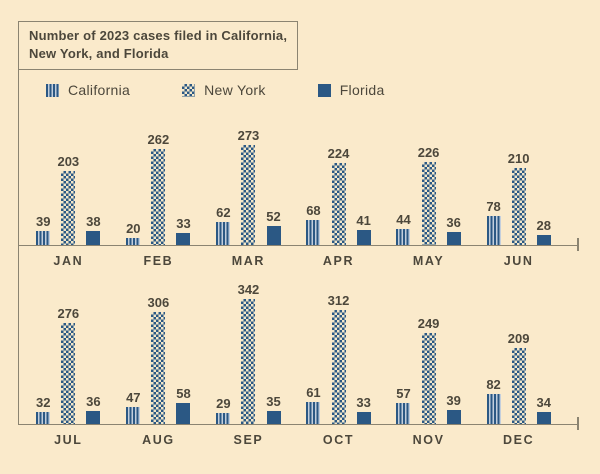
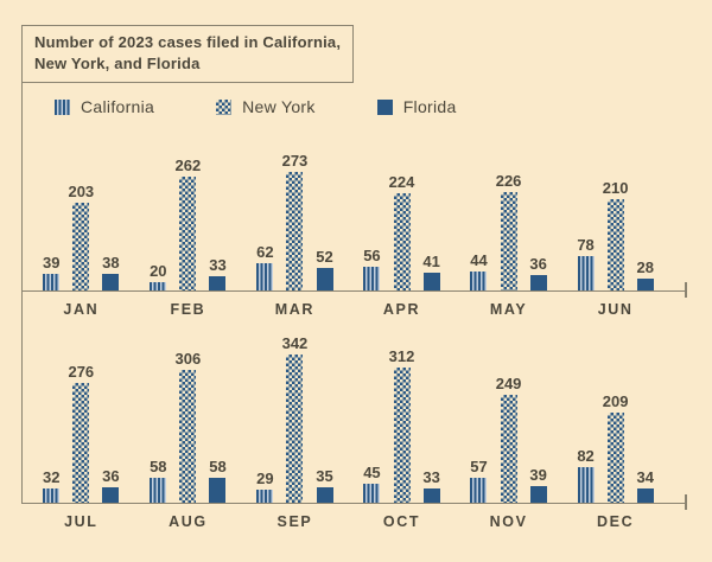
California/APR: 68 -> 56
California/AUG: 47 -> 58
California/OCT: 61 -> 45
